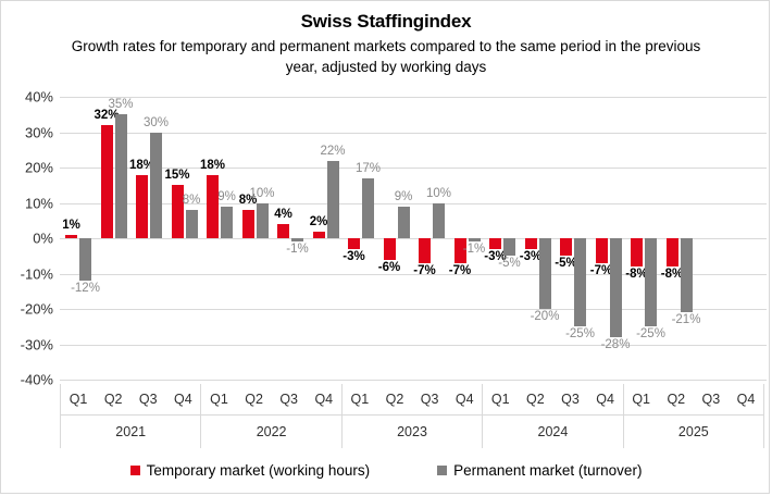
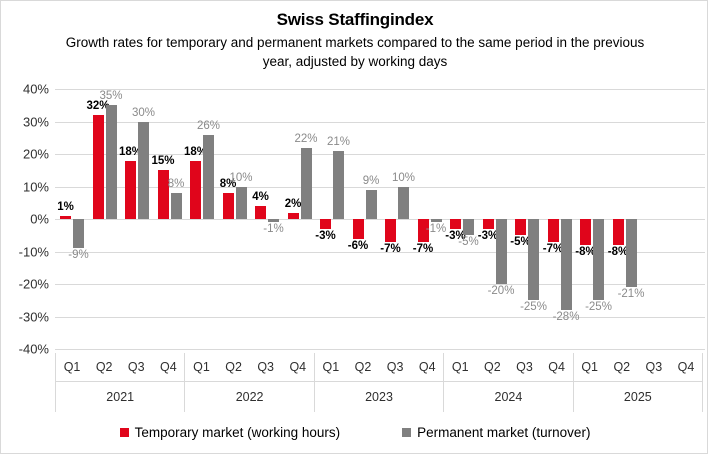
Permanent market (turnover)/2021 Q1: -12% -> -9%
Permanent market (turnover)/2022 Q1: 9% -> 26%
Permanent market (turnover)/2023 Q1: 17% -> 21%
